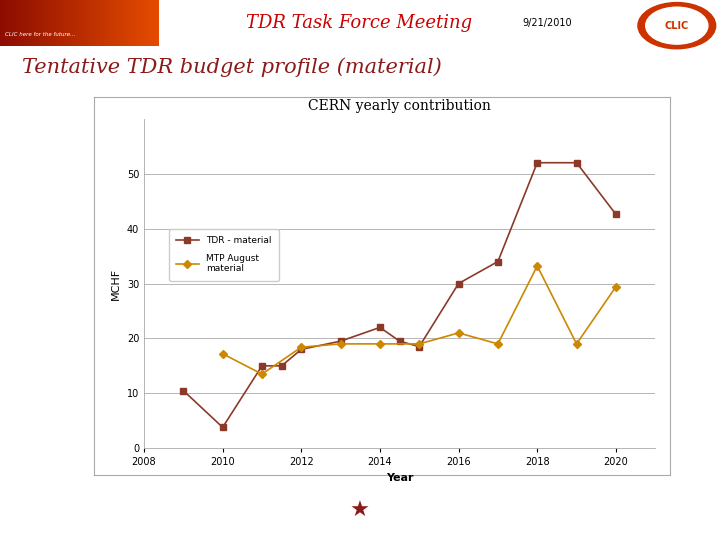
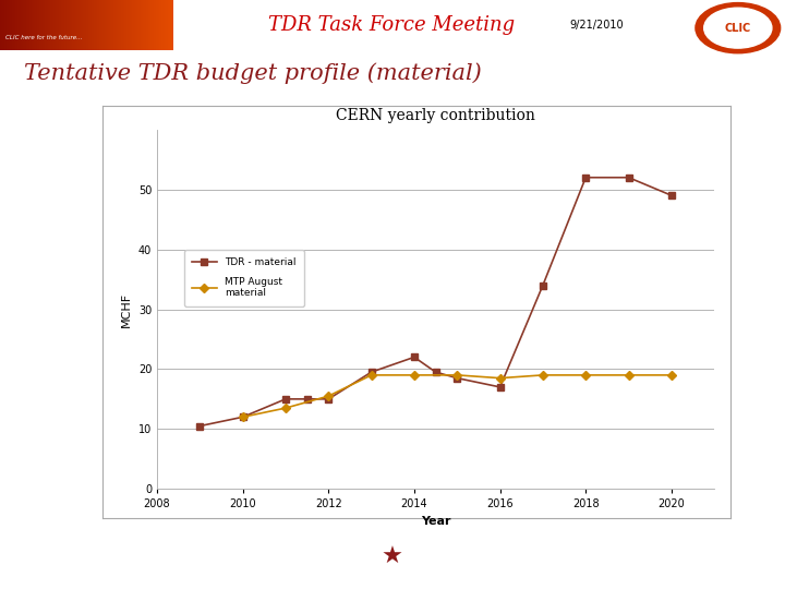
TDR - material/2010: 3.8 -> 12.0
MTP August material/2010: 17.2 -> 12.0
TDR - material/2012: 18.0 -> 15.0
MTP August material/2012: 18.4 -> 15.5
TDR - material/2016: 30.0 -> 17.0
MTP August material/2016: 21.0 -> 18.5
MTP August material/2018: 33.2 -> 19.0
TDR - material/2020: 42.6 -> 49.0
MTP August material/2020: 29.4 -> 19.0
